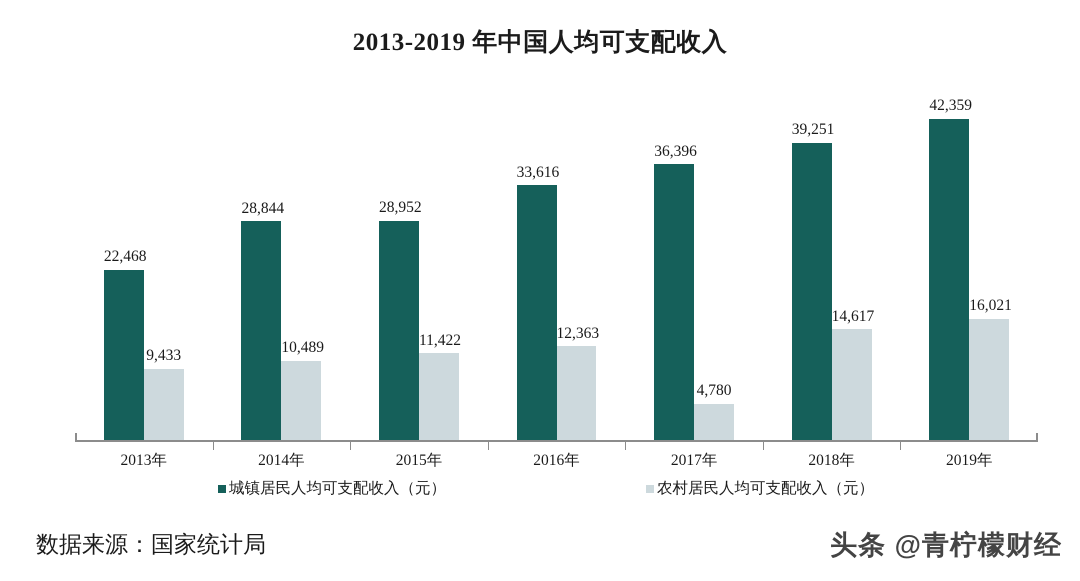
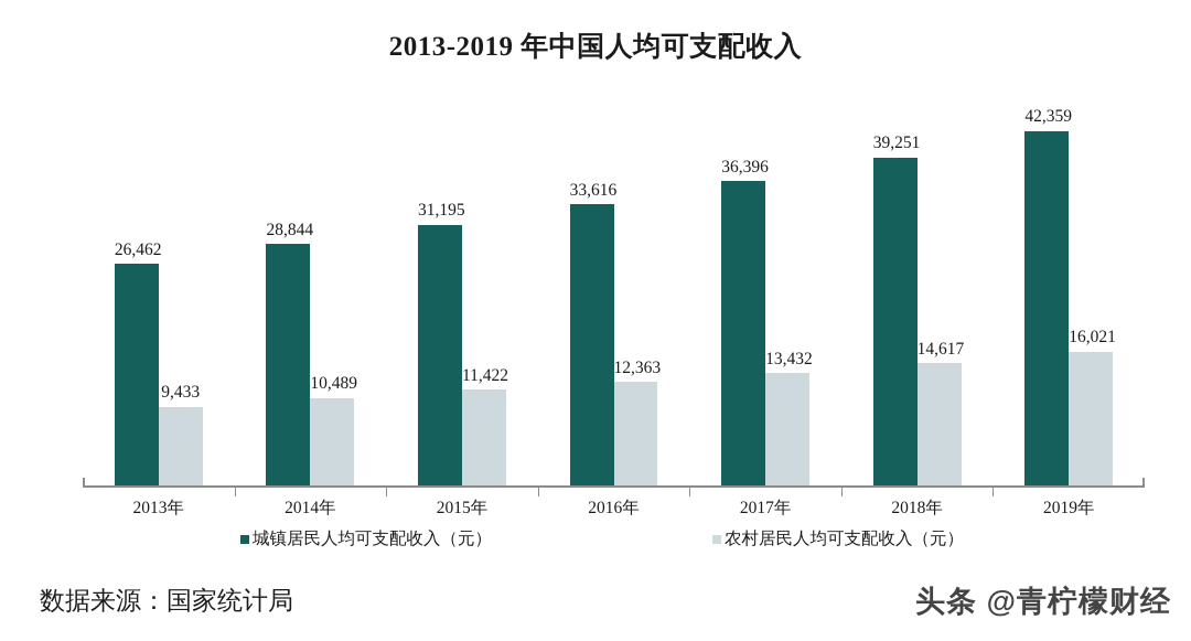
城镇居民人均可支配收入（元）/2013年: 22,468 -> 26,462
城镇居民人均可支配收入（元）/2015年: 28,952 -> 31,195
农村居民人均可支配收入（元）/2017年: 4,780 -> 13,432
